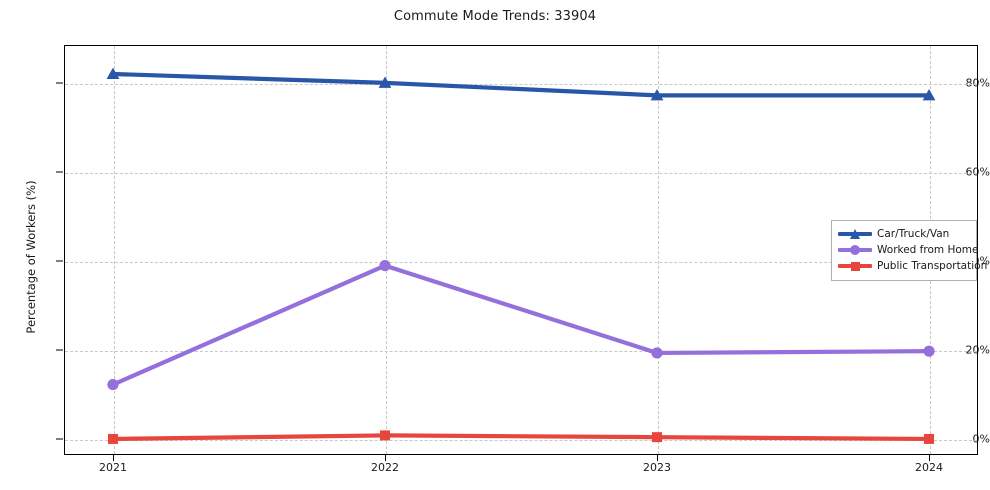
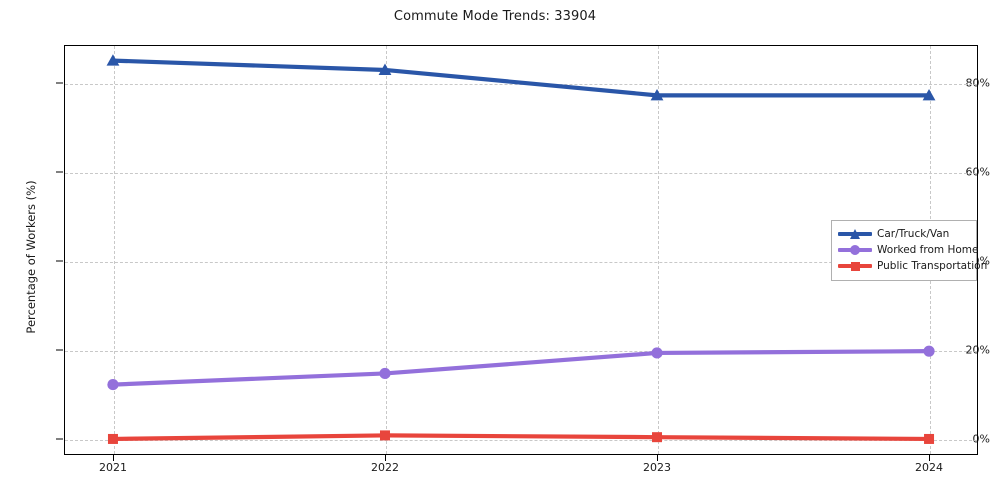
Car/Truck/Van/2021: 82% -> 85%
Car/Truck/Van/2022: 80% -> 83%
Worked from Home/2022: 39% -> 15%
